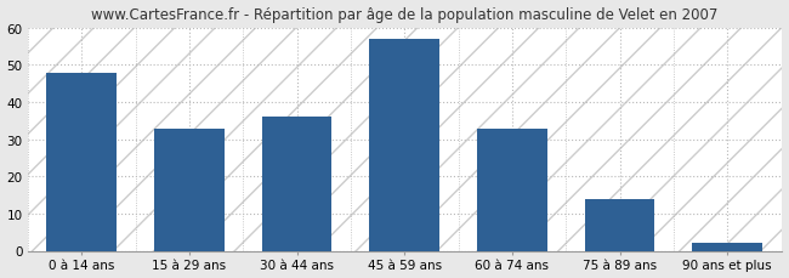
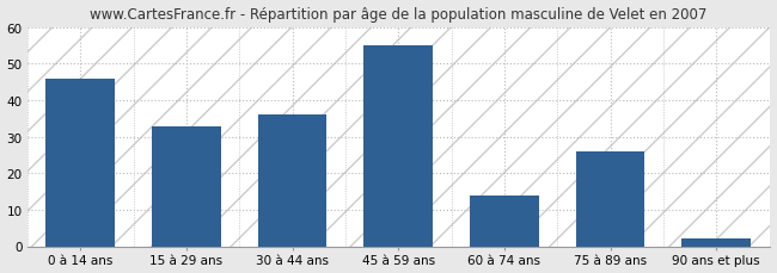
0 à 14 ans: 48 -> 46
45 à 59 ans: 57 -> 55
60 à 74 ans: 33 -> 14
75 à 89 ans: 14 -> 26
